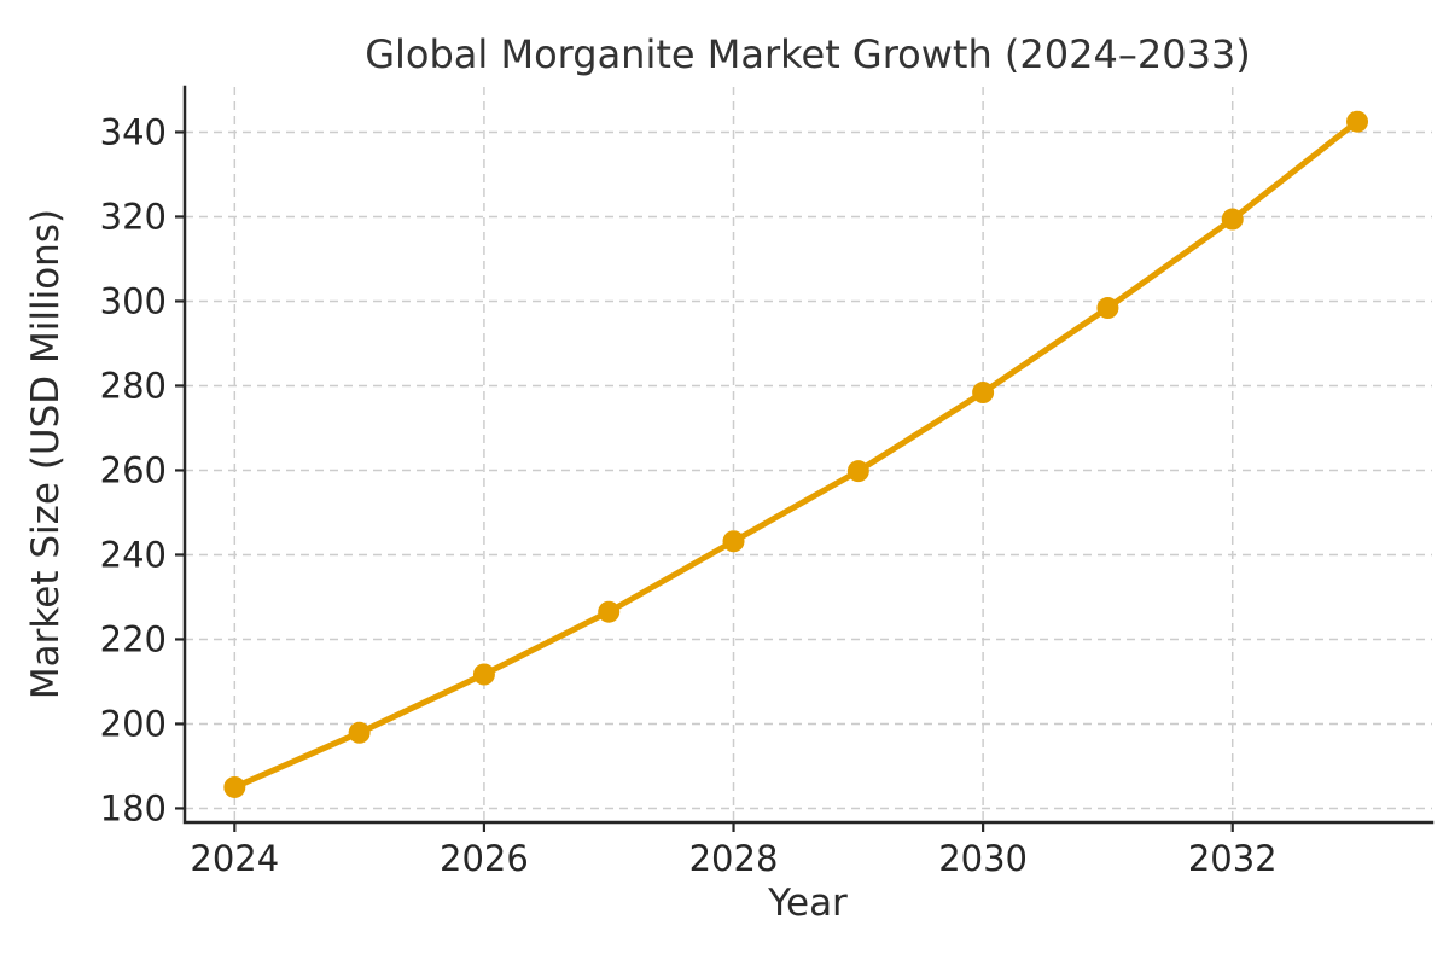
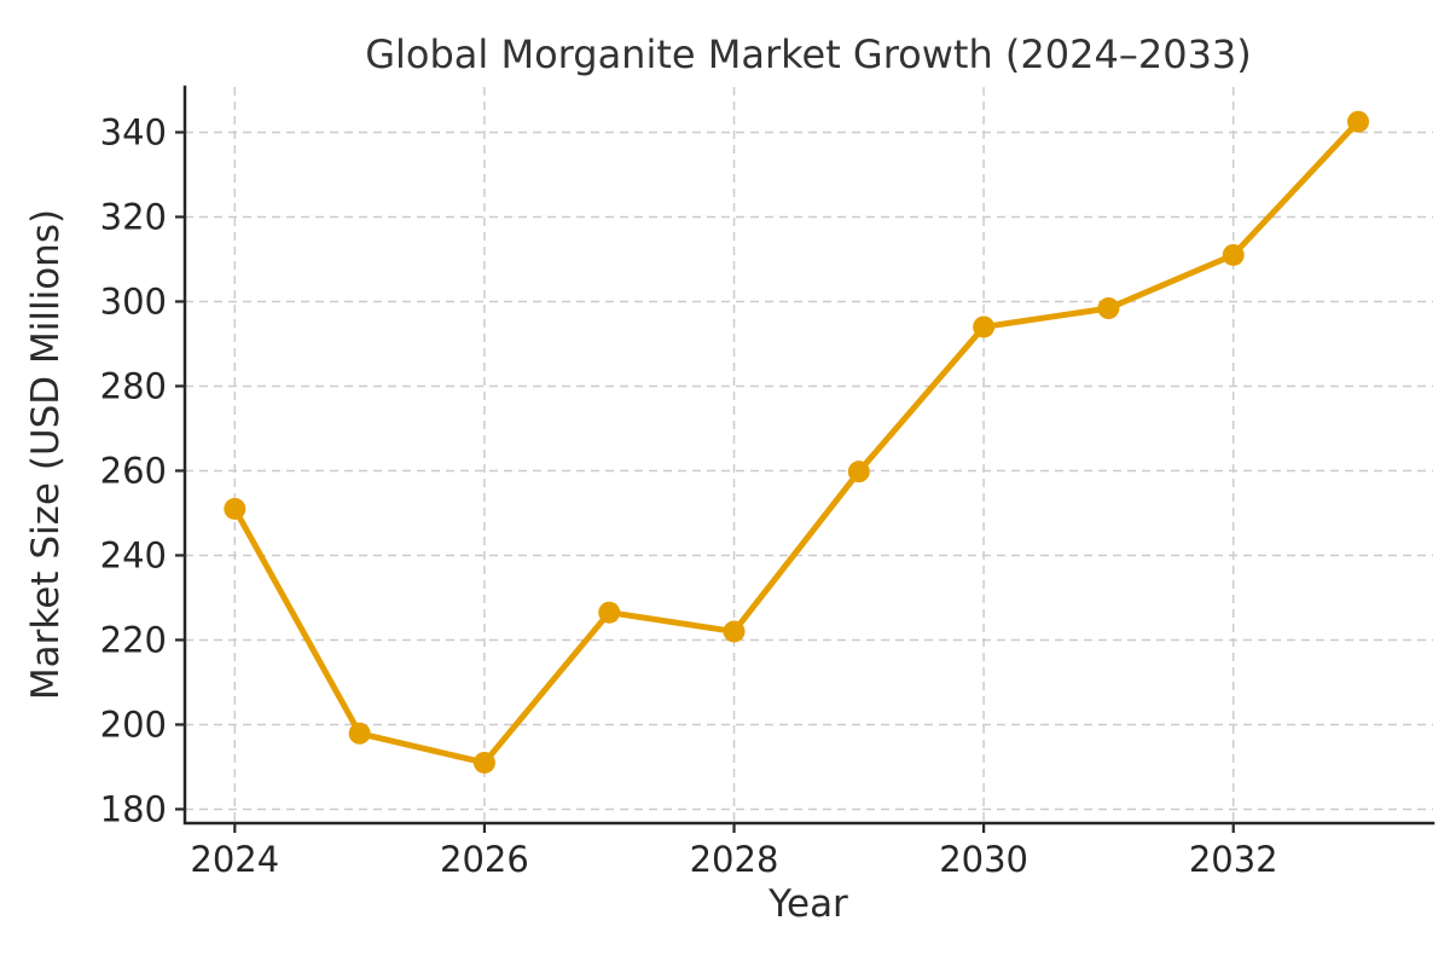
2024: 185 -> 251
2026: 212 -> 191
2028: 243 -> 222
2030: 278 -> 294
2032: 319 -> 311
